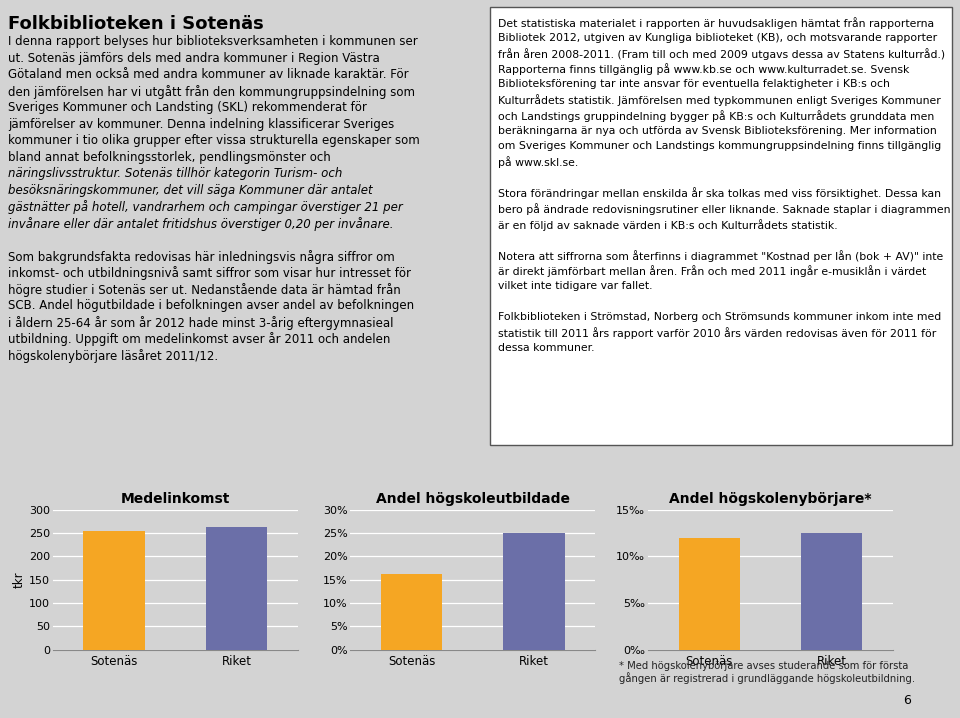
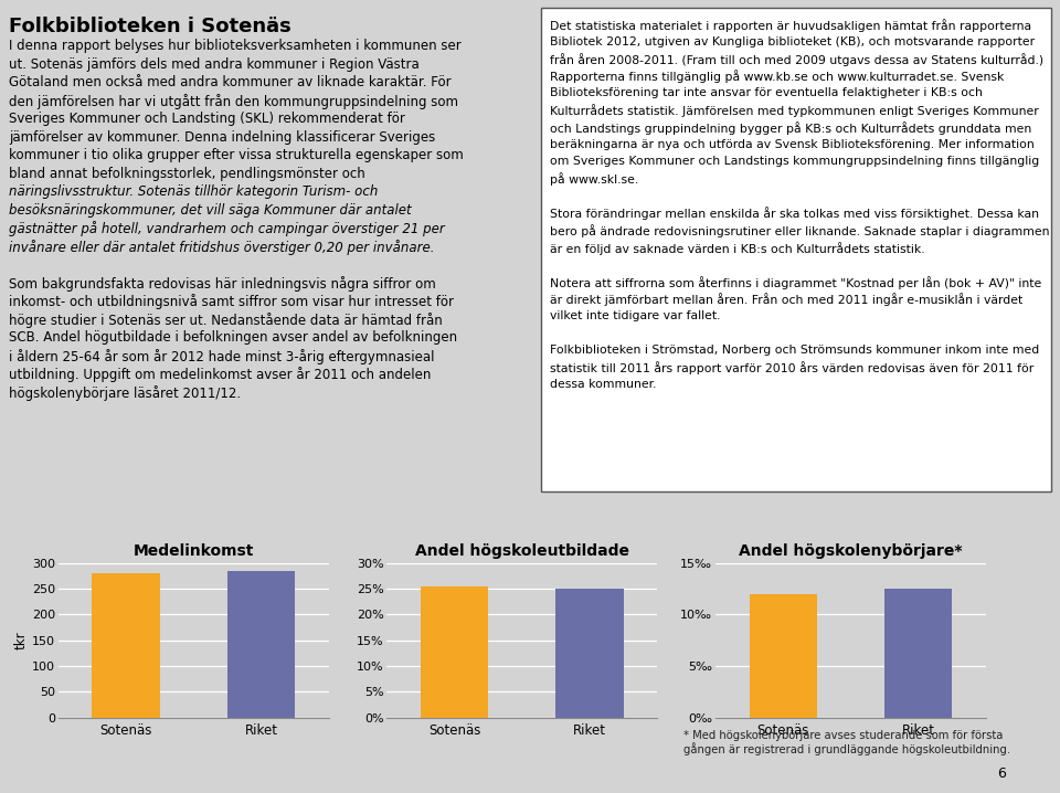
Medelinkomst/Sotenäs: 255 -> 280
Medelinkomst/Riket: 263 -> 285
Andel högskoleutbildade/Sotenäs: 16.3% -> 25.5%
